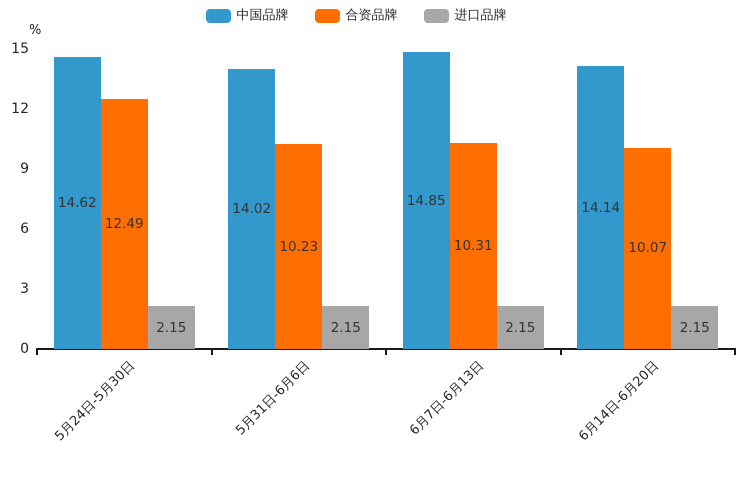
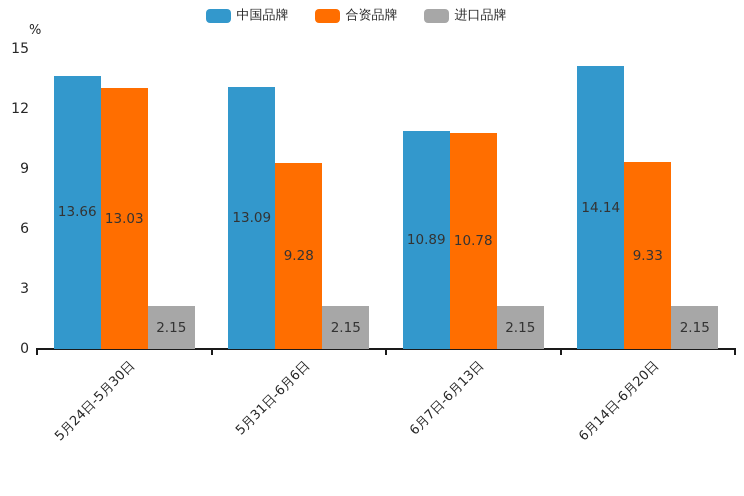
中国品牌/5月24日-5月30日: 14.62 -> 13.66
合资品牌/5月24日-5月30日: 12.49 -> 13.03
中国品牌/5月31日-6月6日: 14.02 -> 13.09
合资品牌/5月31日-6月6日: 10.23 -> 9.28
中国品牌/6月7日-6月13日: 14.85 -> 10.89
合资品牌/6月7日-6月13日: 10.31 -> 10.78
合资品牌/6月14日-6月20日: 10.07 -> 9.33
